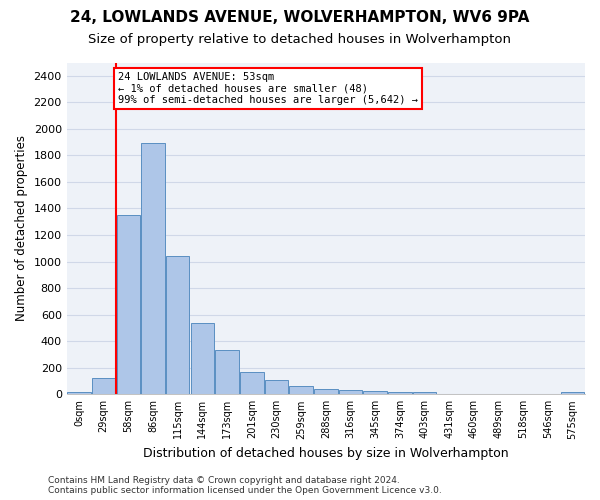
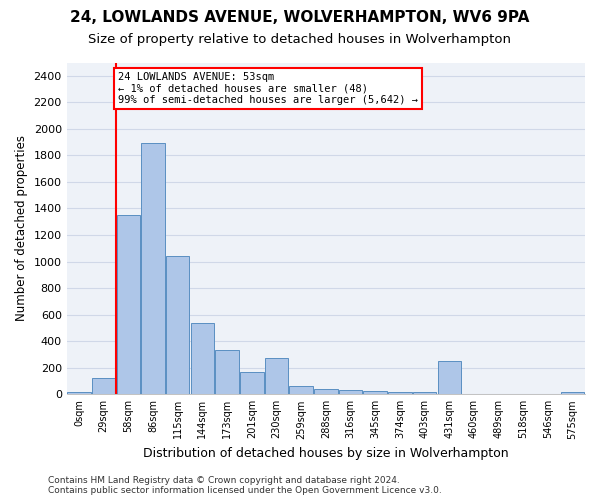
230sqm: 110 -> 270
431sqm: 0 -> 250
